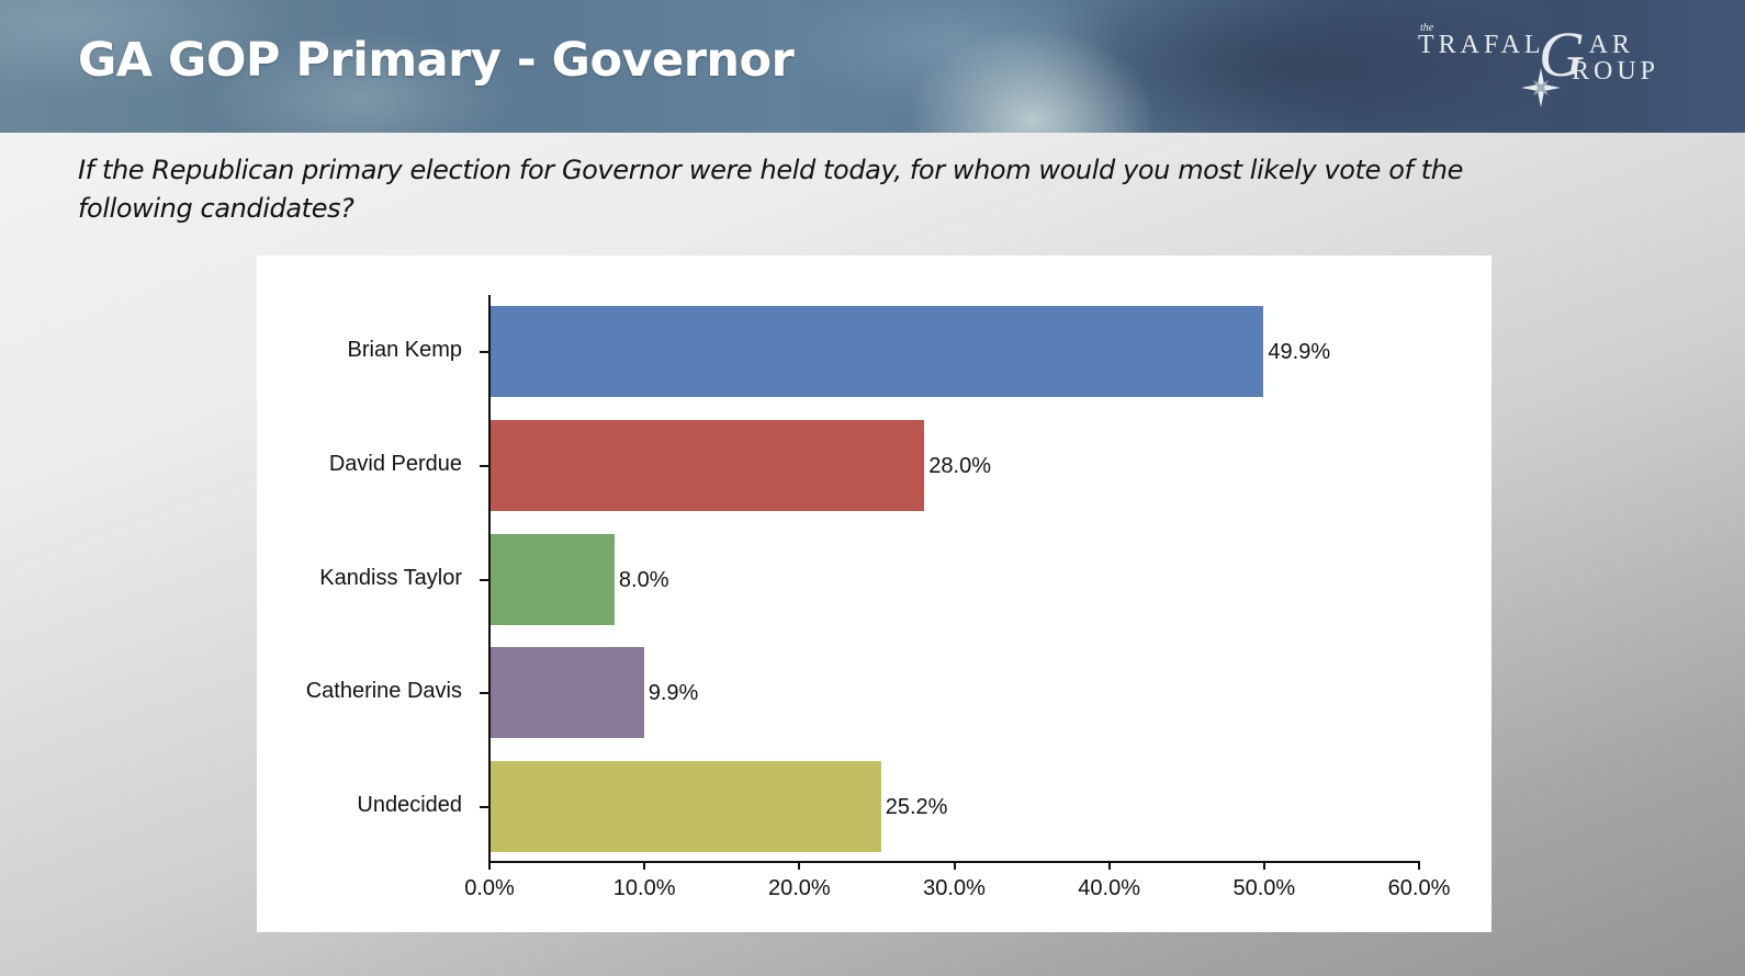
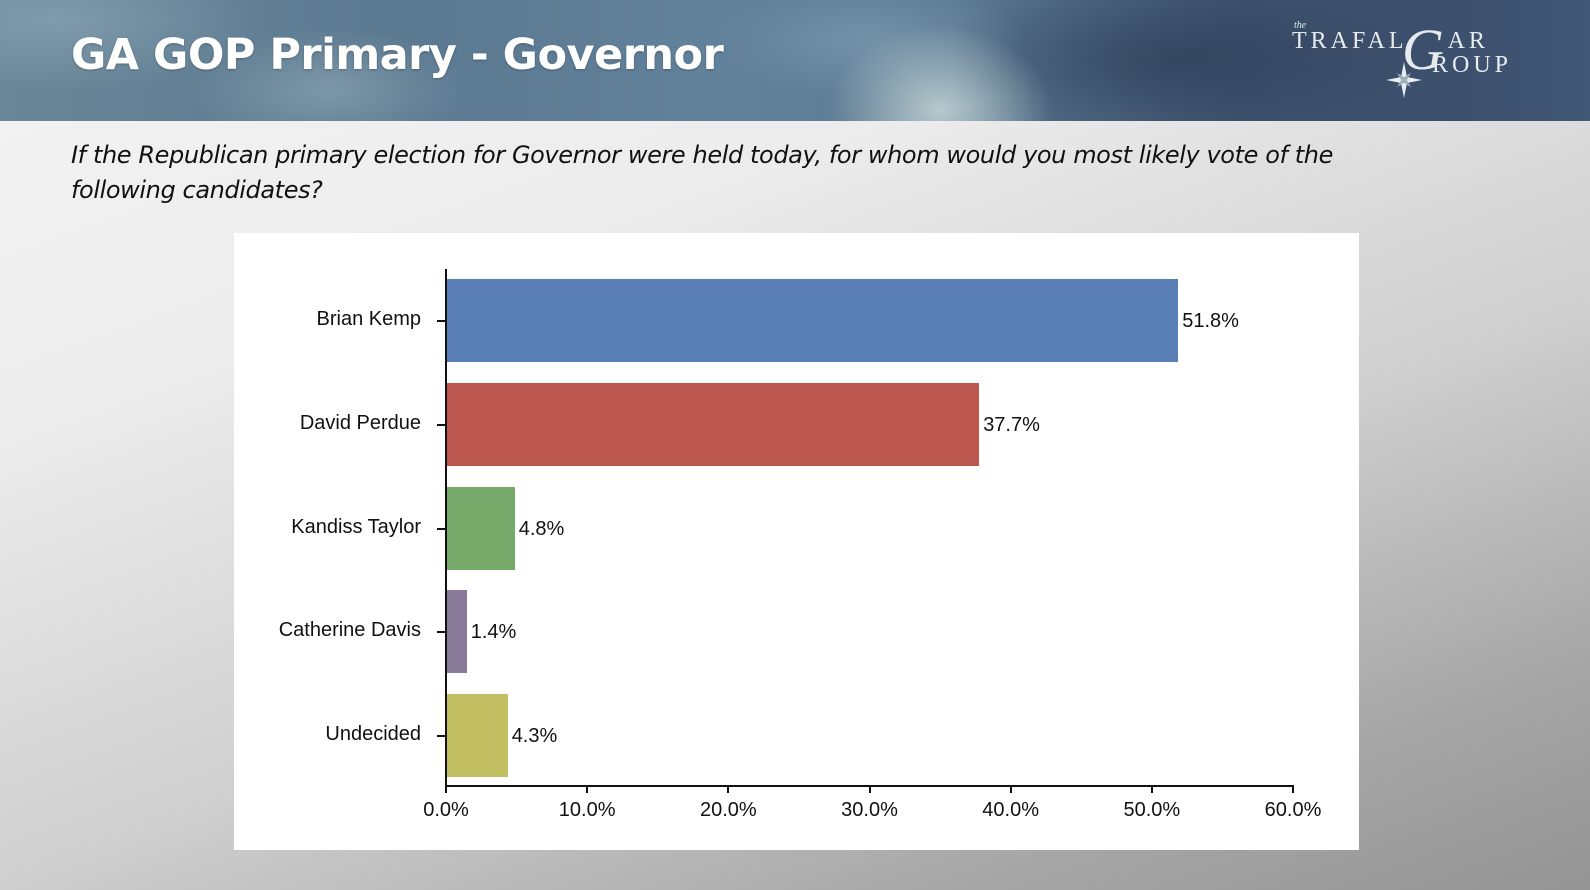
Brian Kemp: 49.9% -> 51.8%
David Perdue: 28.0% -> 37.7%
Kandiss Taylor: 8.0% -> 4.8%
Catherine Davis: 9.9% -> 1.4%
Undecided: 25.2% -> 4.3%
